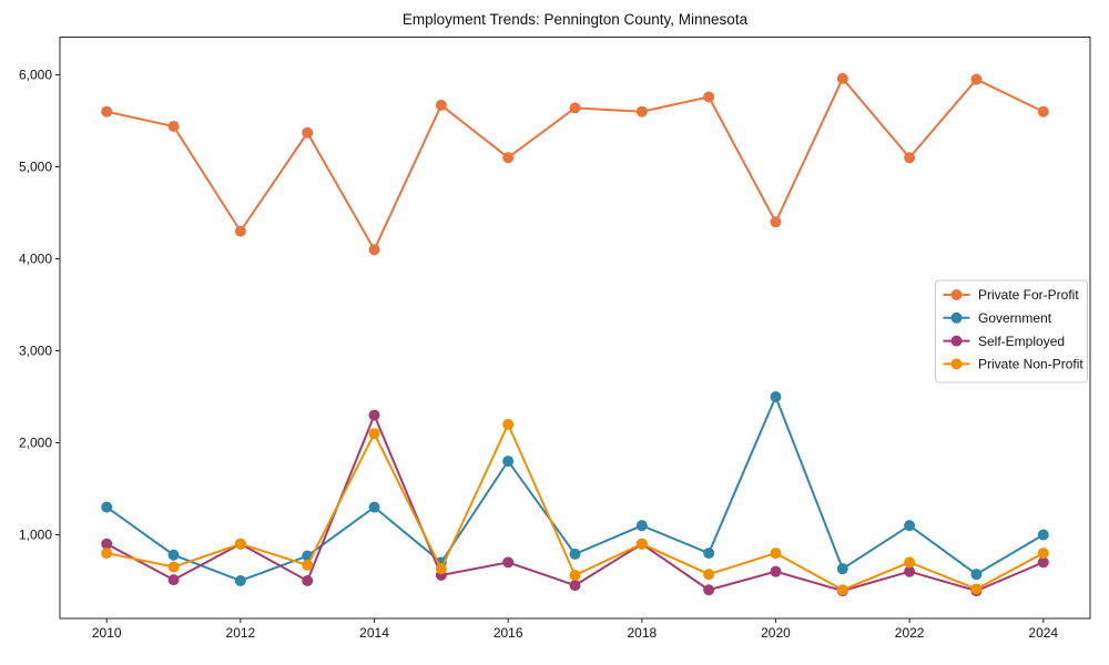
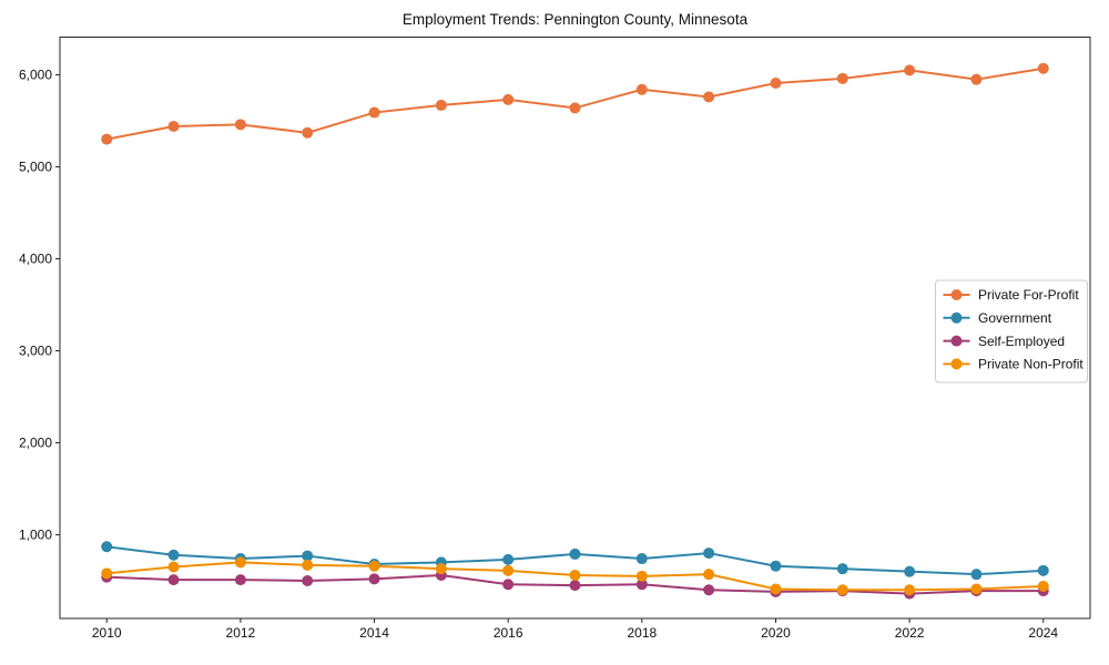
Private For-Profit/2010: 5600 -> 5300
Government/2010: 1300 -> 900
Self-Employed/2010: 900 -> 500
Private Non-Profit/2010: 800 -> 600
Private For-Profit/2012: 4300 -> 5500
Government/2012: 500 -> 700
Self-Employed/2012: 900 -> 500
Private Non-Profit/2012: 900 -> 700
Private For-Profit/2014: 4100 -> 5600
Government/2014: 1300 -> 700
Self-Employed/2014: 2300 -> 500
Private Non-Profit/2014: 2100 -> 700
Private For-Profit/2016: 5100 -> 5700
Government/2016: 1800 -> 700
Self-Employed/2016: 700 -> 500
Private Non-Profit/2016: 2200 -> 600
Private For-Profit/2018: 5600 -> 5800
Government/2018: 1100 -> 700
Self-Employed/2018: 900 -> 500
Private Non-Profit/2018: 900 -> 600
Private For-Profit/2020: 4400 -> 5900
Government/2020: 2500 -> 700
Self-Employed/2020: 600 -> 400
Private Non-Profit/2020: 800 -> 400
Private For-Profit/2022: 5100 -> 6000
Government/2022: 1100 -> 600
Self-Employed/2022: 600 -> 400
Private Non-Profit/2022: 700 -> 400
Private For-Profit/2024: 5600 -> 6100
Government/2024: 1000 -> 600
Self-Employed/2024: 700 -> 400
Private Non-Profit/2024: 800 -> 400
